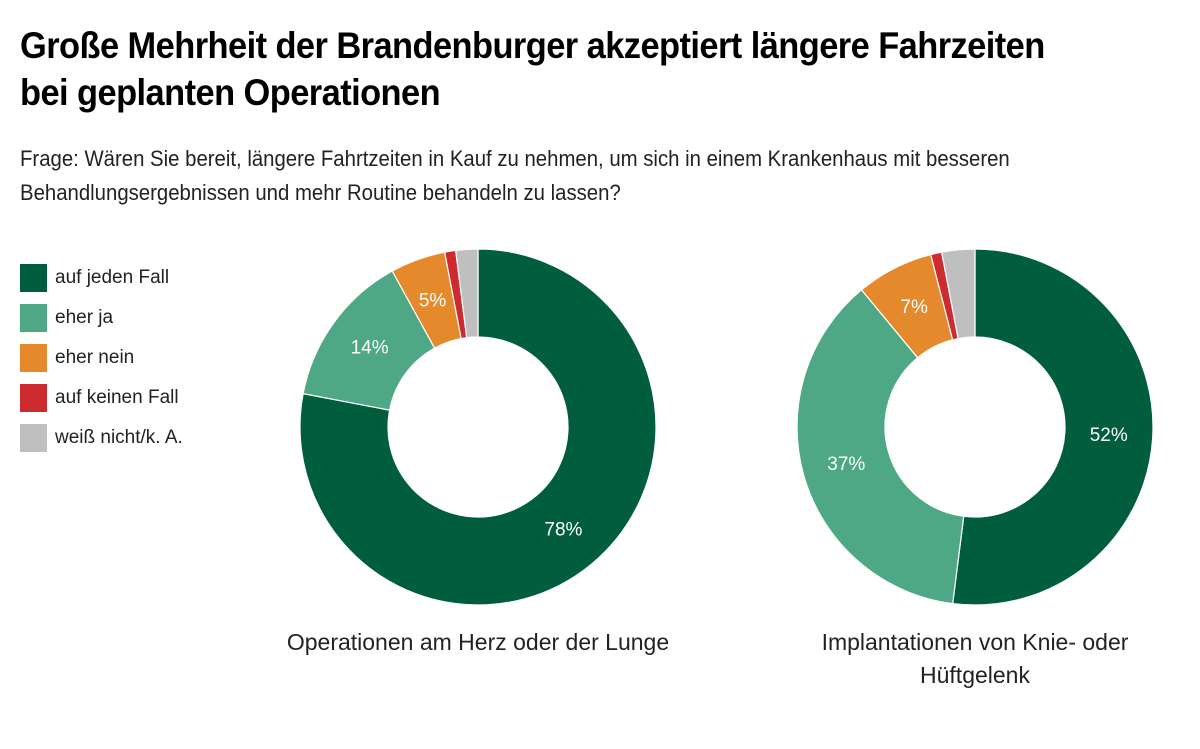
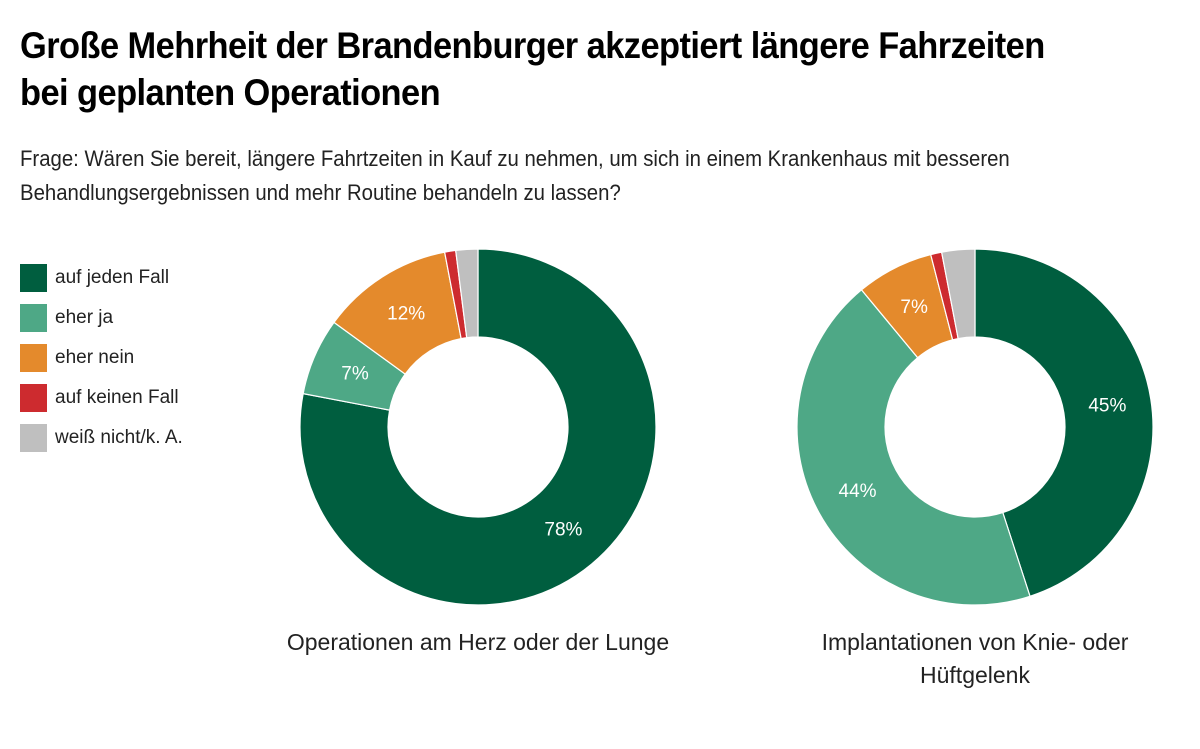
Operationen am Herz oder der Lunge/eher ja: 14% -> 7%
Operationen am Herz oder der Lunge/eher nein: 5% -> 12%
Implantationen von Knie- oder Hüftgelenk/auf jeden Fall: 52% -> 45%
Implantationen von Knie- oder Hüftgelenk/eher ja: 37% -> 44%
